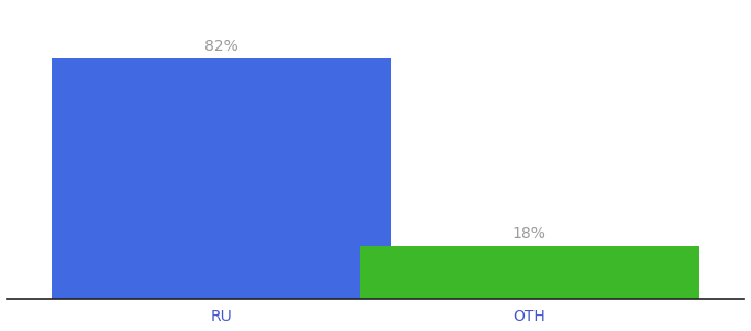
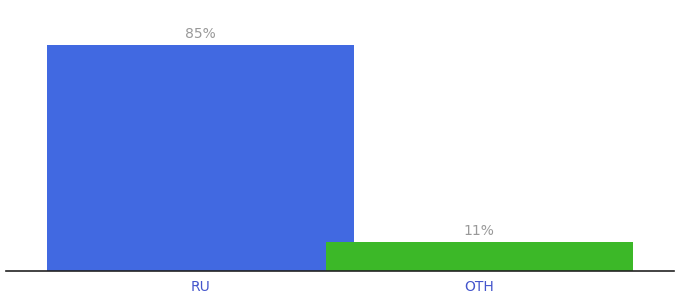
RU: 82% -> 85%
OTH: 18% -> 11%
